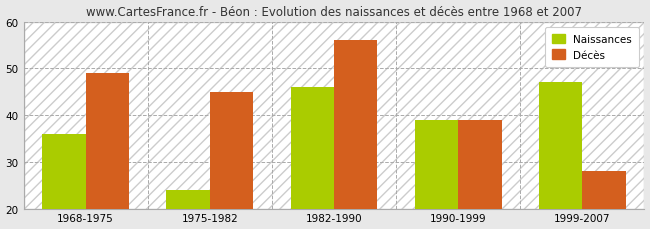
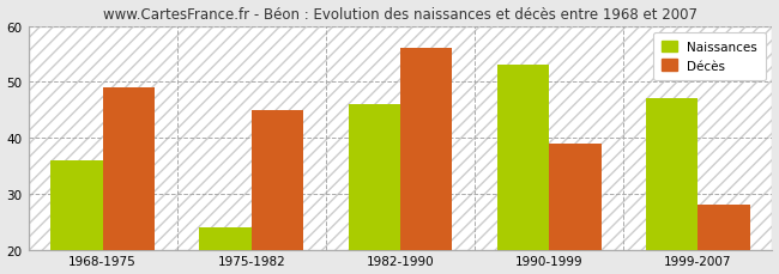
Naissances/1990-1999: 39 -> 53
